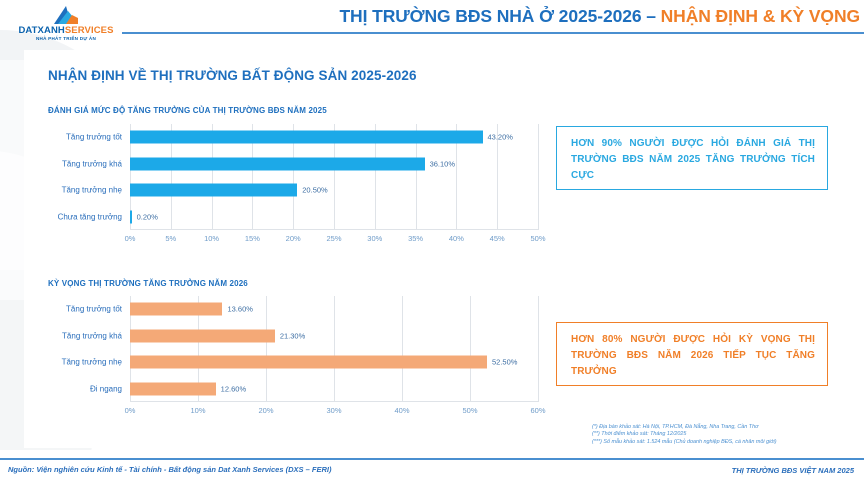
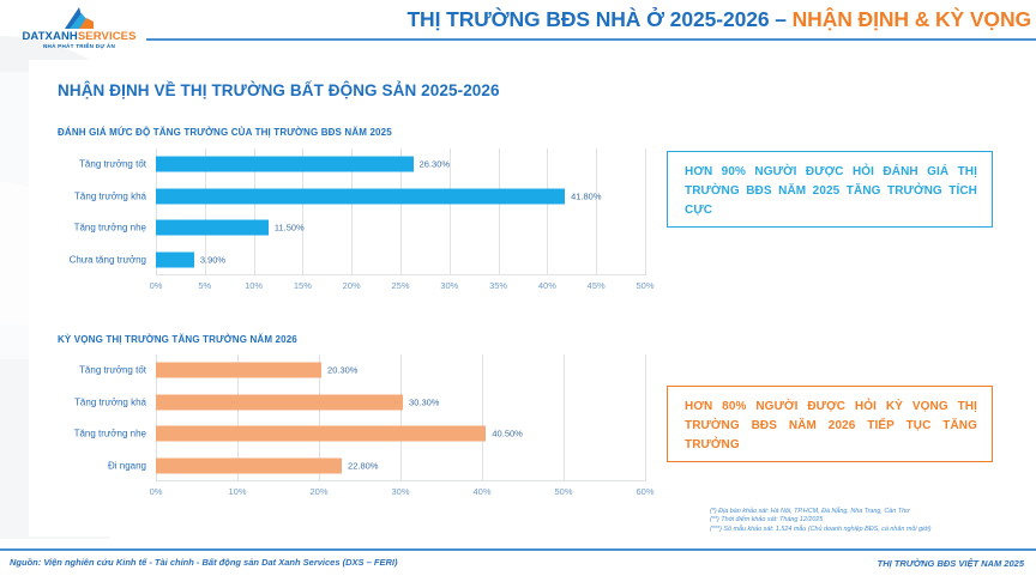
ĐÁNH GIÁ MỨC ĐỘ TĂNG TRƯỞNG CỦA THỊ TRƯỜNG BĐS NĂM 2025/Tăng trưởng tốt: 43.20% -> 26.30%
ĐÁNH GIÁ MỨC ĐỘ TĂNG TRƯỞNG CỦA THỊ TRƯỜNG BĐS NĂM 2025/Tăng trưởng khá: 36.10% -> 41.80%
ĐÁNH GIÁ MỨC ĐỘ TĂNG TRƯỞNG CỦA THỊ TRƯỜNG BĐS NĂM 2025/Tăng trưởng nhẹ: 20.50% -> 11.50%
ĐÁNH GIÁ MỨC ĐỘ TĂNG TRƯỞNG CỦA THỊ TRƯỜNG BĐS NĂM 2025/Chưa tăng trưởng: 0.20% -> 3.90%
KỲ VỌNG THỊ TRƯỜNG TĂNG TRƯỞNG NĂM 2026/Tăng trưởng tốt: 13.60% -> 20.30%
KỲ VỌNG THỊ TRƯỜNG TĂNG TRƯỞNG NĂM 2026/Tăng trưởng khá: 21.30% -> 30.30%
KỲ VỌNG THỊ TRƯỜNG TĂNG TRƯỞNG NĂM 2026/Tăng trưởng nhẹ: 52.50% -> 40.50%
KỲ VỌNG THỊ TRƯỜNG TĂNG TRƯỞNG NĂM 2026/Đi ngang: 12.60% -> 22.80%
